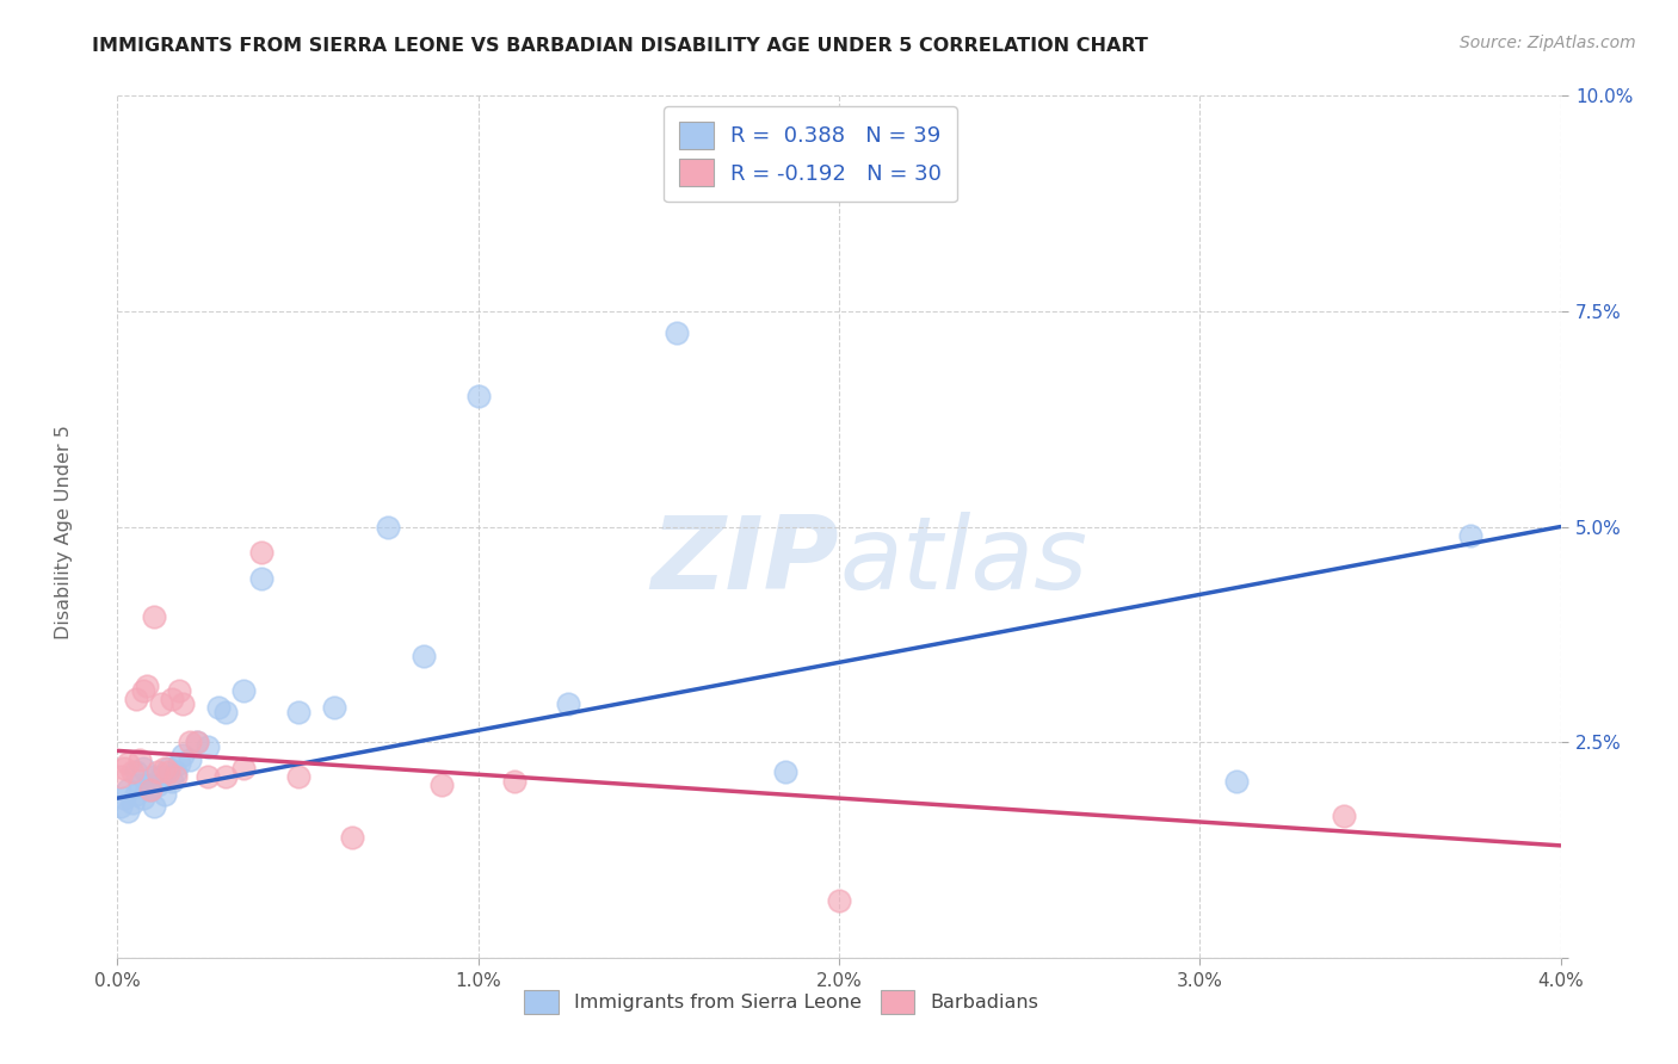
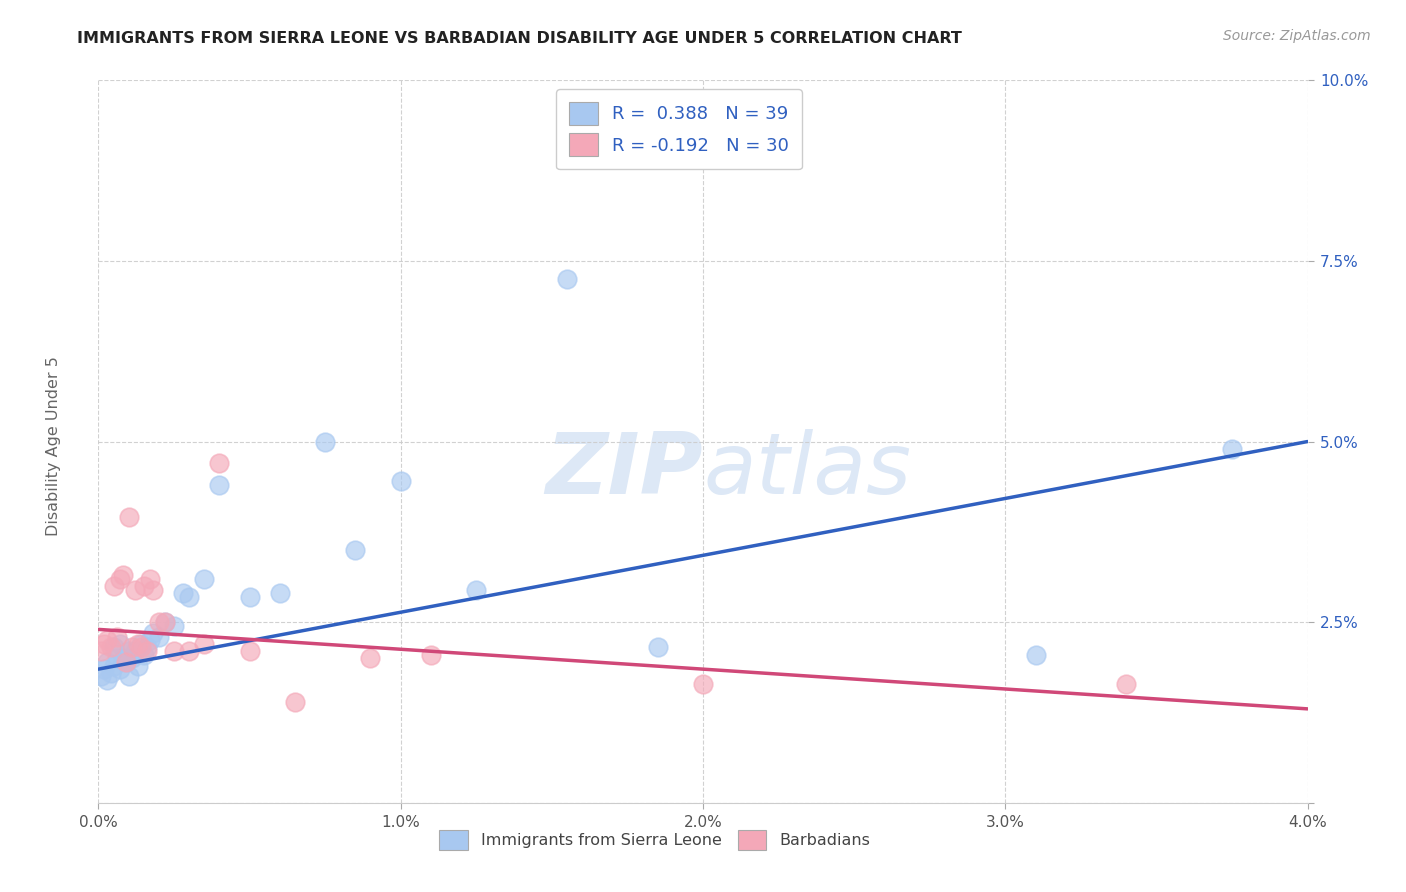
Immigrants from Sierra Leone/1.0%: 6.52% -> 4.45%
Barbadians/2.0%: 0.66% -> 1.65%
